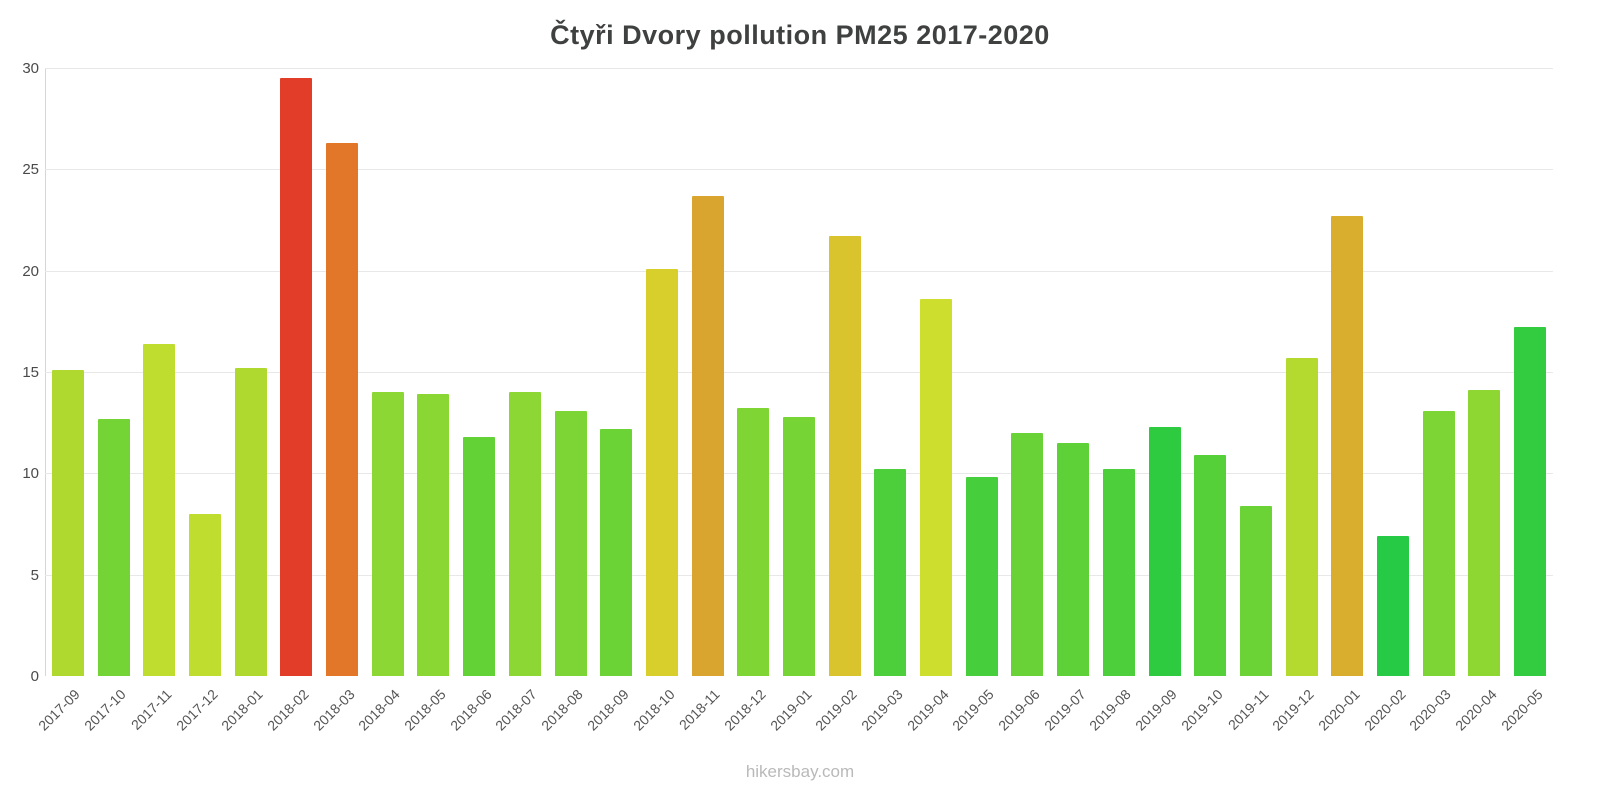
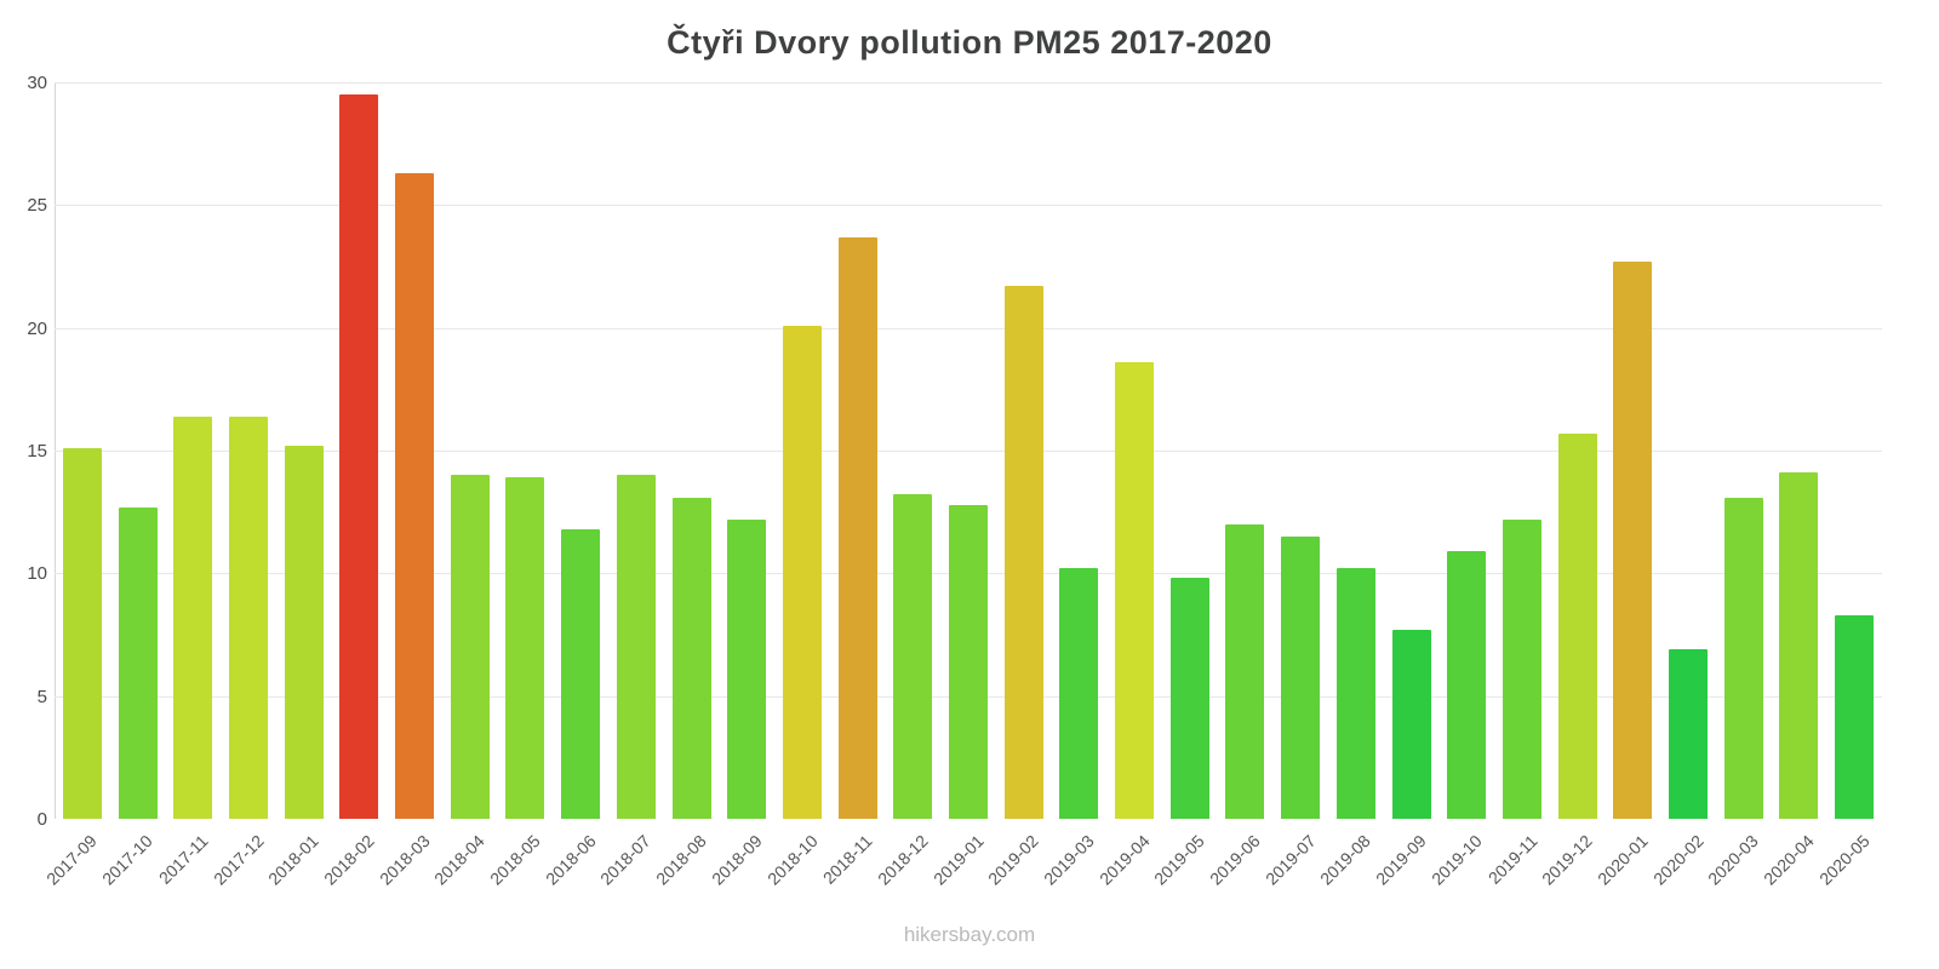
2017-12: 8.0 -> 16.4
2019-09: 12.3 -> 7.7
2019-11: 8.4 -> 12.2
2020-05: 17.2 -> 8.3
